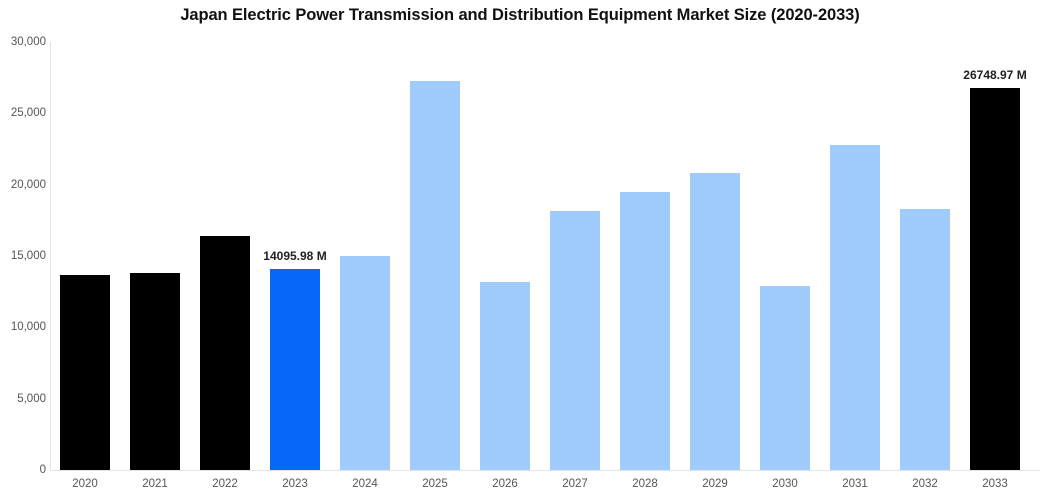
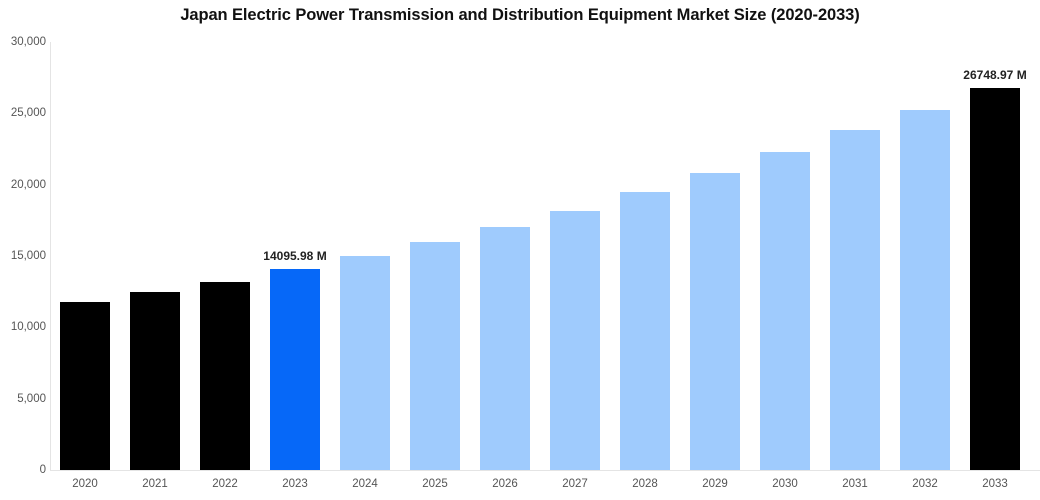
2020: 13700 -> 11800
2021: 13800 -> 12400
2022: 16400 -> 13200
2025: 27300 -> 16000
2026: 13200 -> 17000
2030: 12900 -> 22300
2031: 22800 -> 23800
2032: 18300 -> 25200
